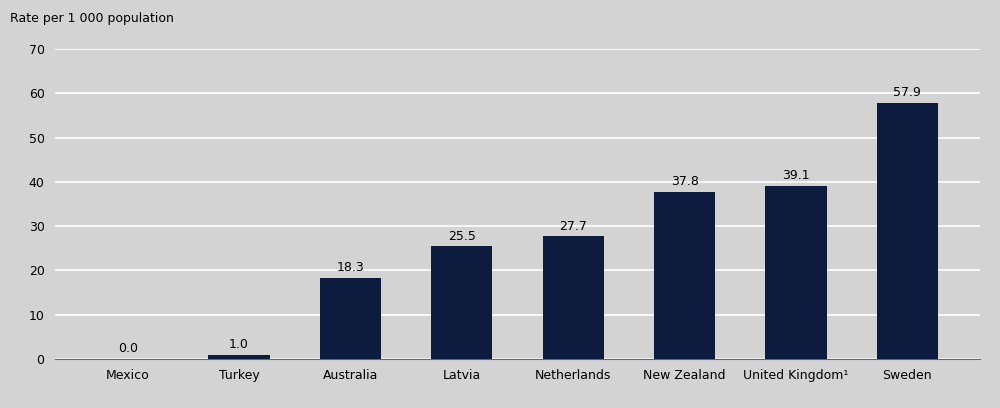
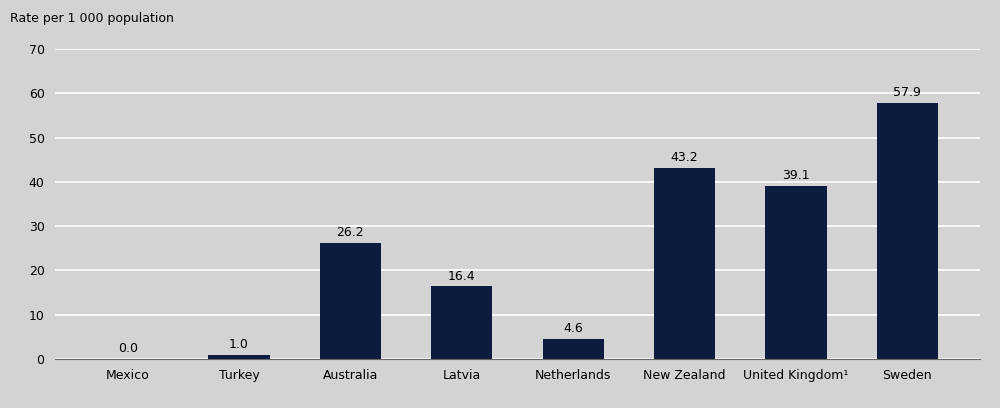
Australia: 18.3 -> 26.2
Latvia: 25.5 -> 16.4
Netherlands: 27.7 -> 4.6
New Zealand: 37.8 -> 43.2
